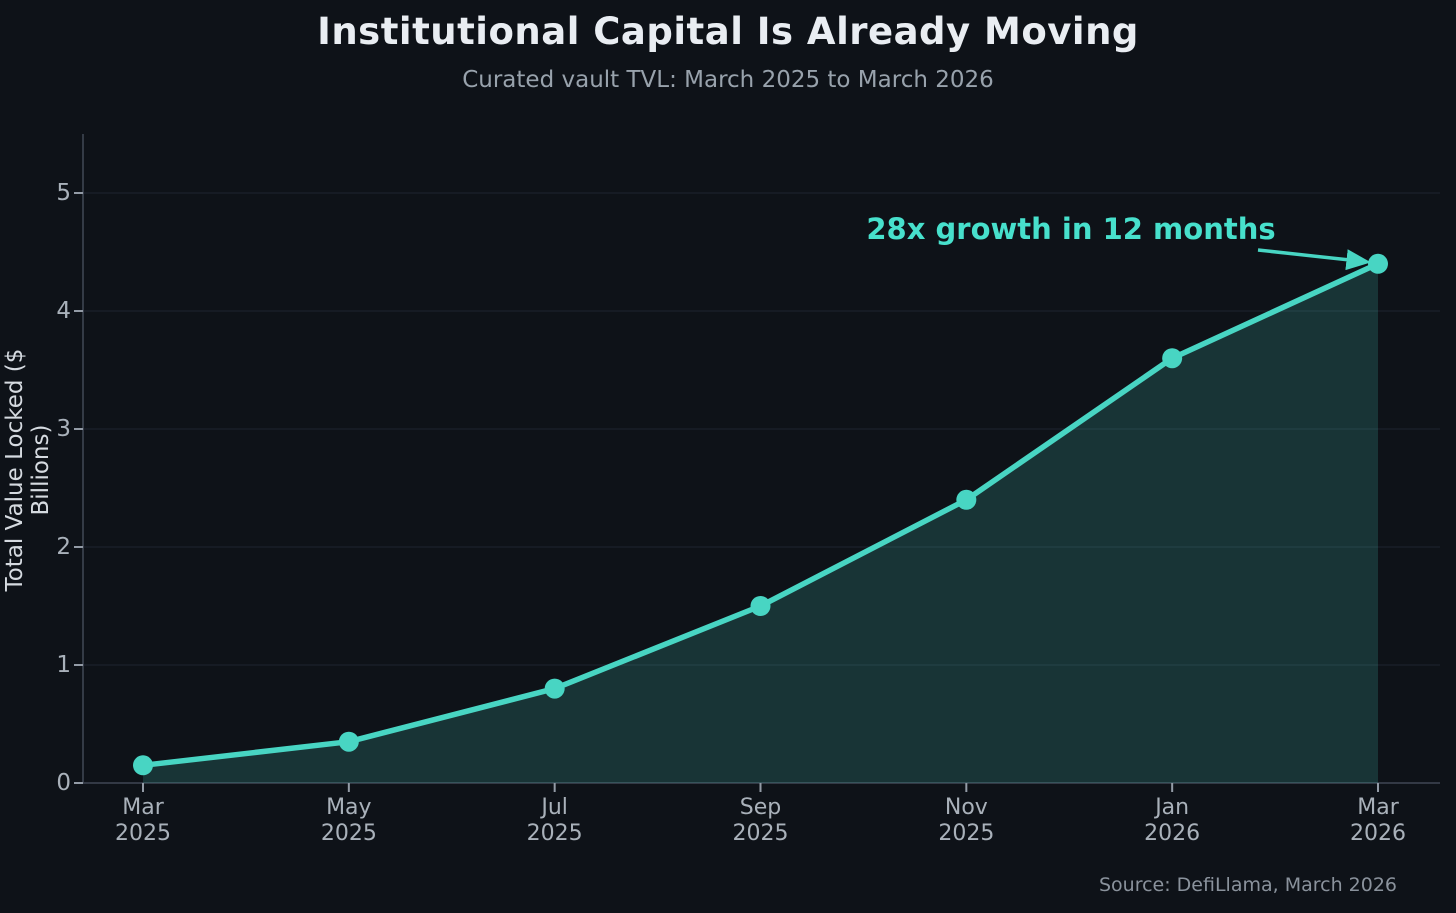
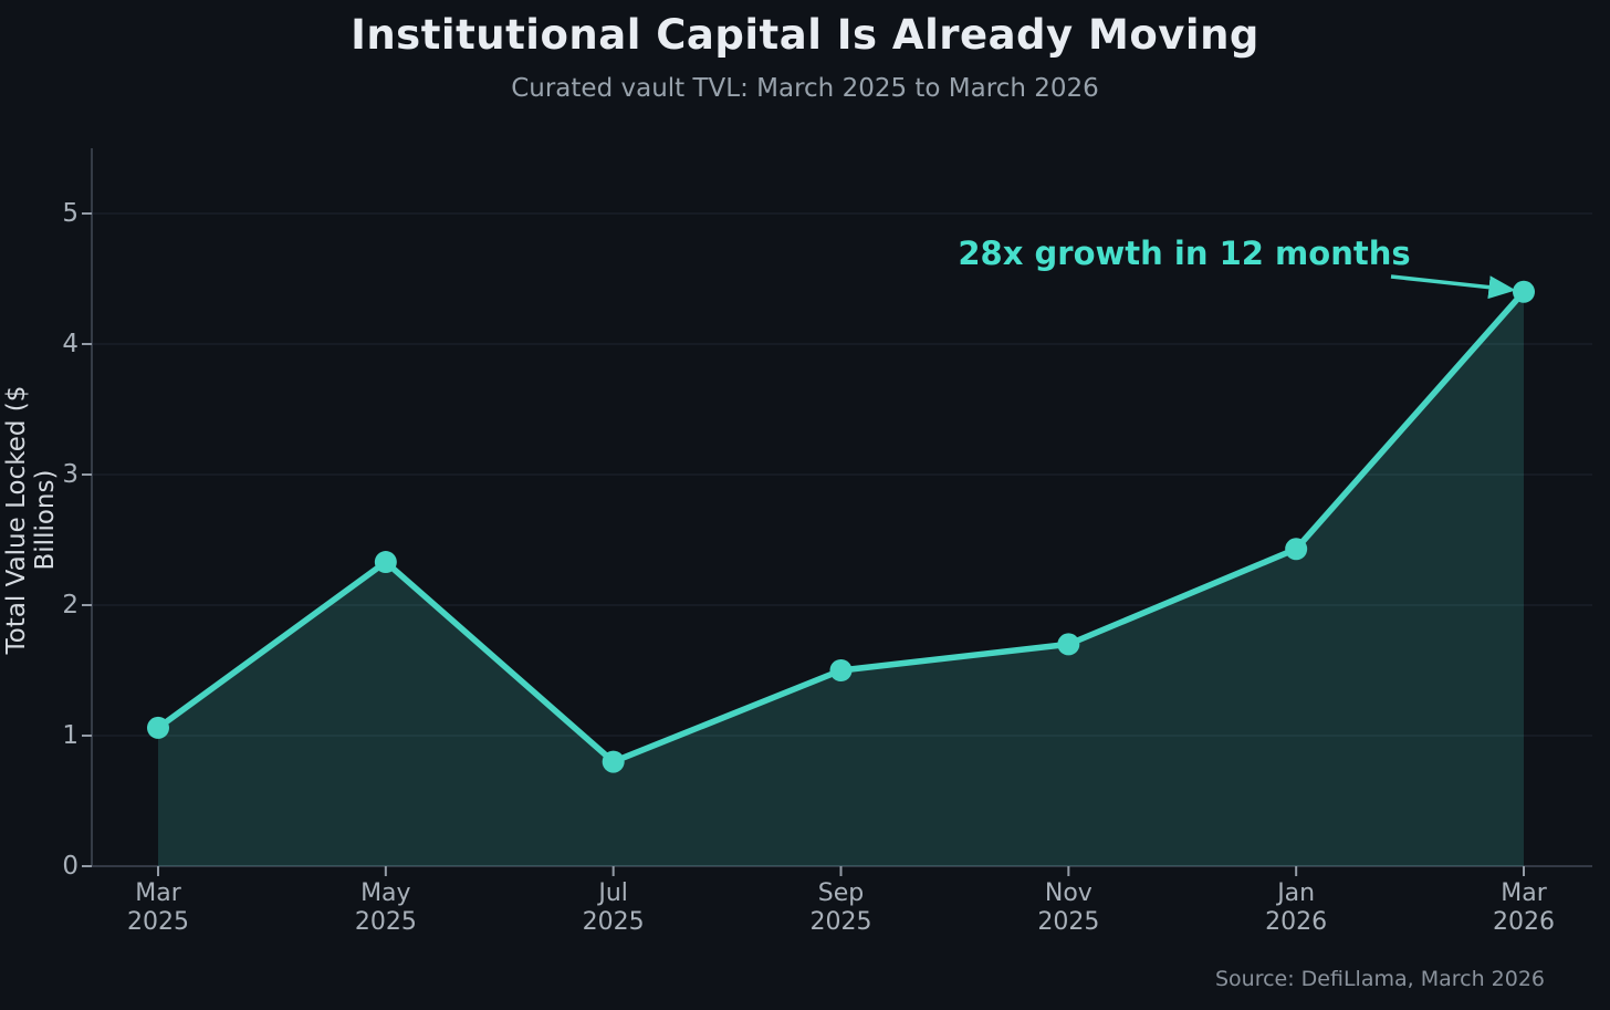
Mar 2025: 0.15 -> 1.06
May 2025: 0.35 -> 2.33
Nov 2025: 2.40 -> 1.70
Jan 2026: 3.60 -> 2.43
